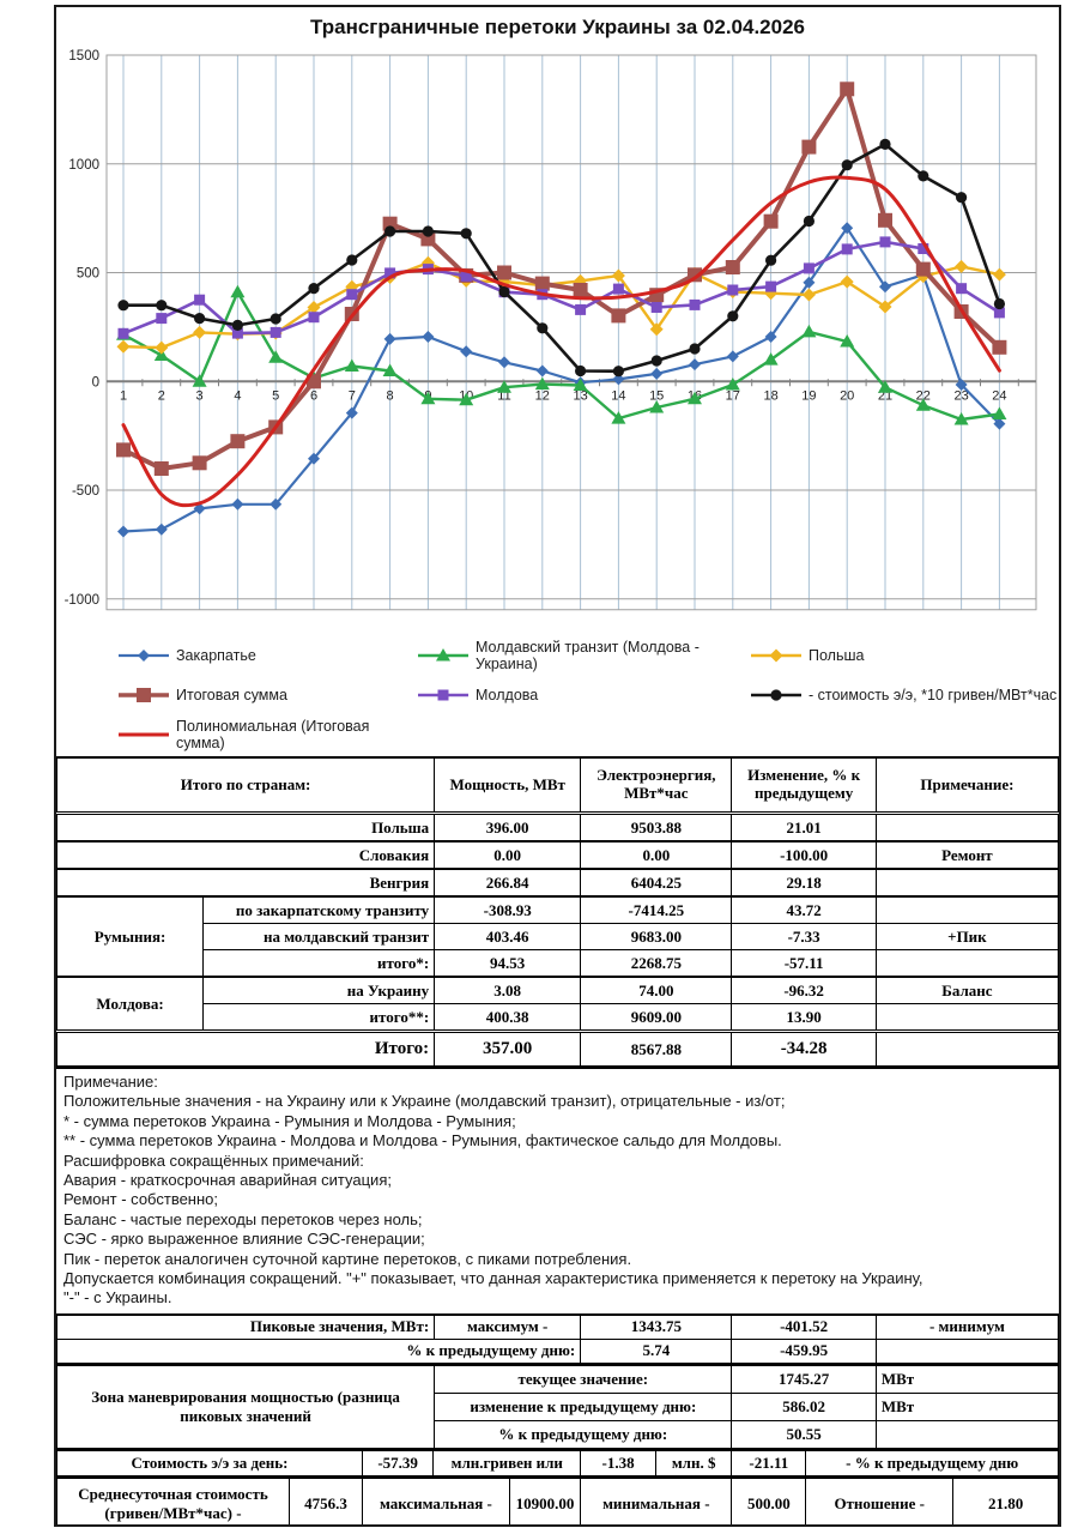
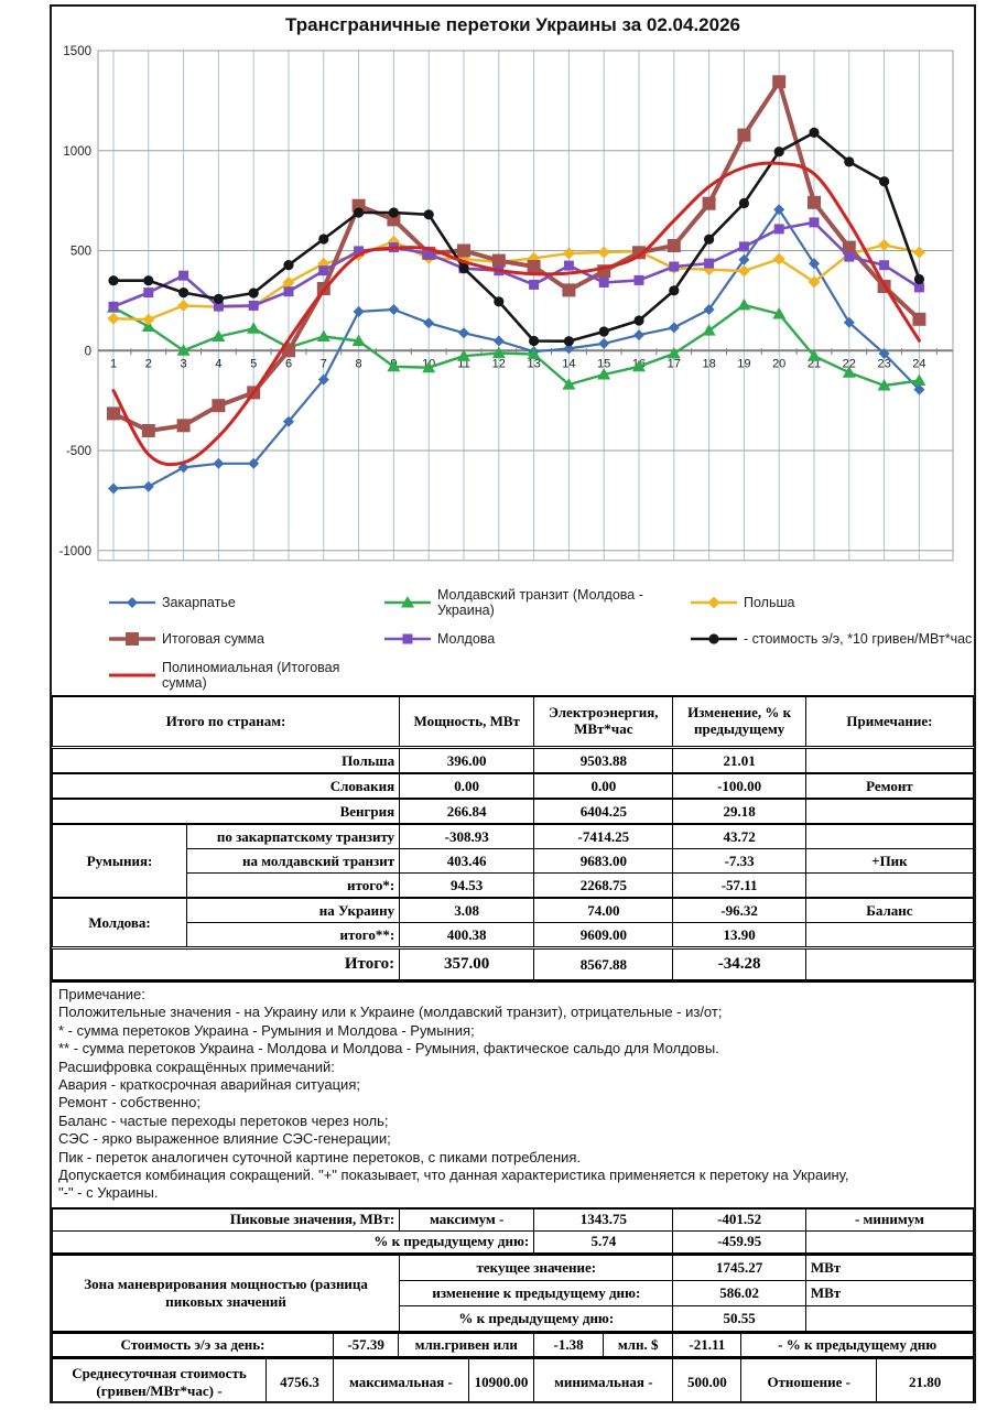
Молдавский транзит (Молдова - Украина)/4: 410 -> 70
Польша/15: 240 -> 490
Закарпатье/22: 490 -> 140
Молдова/22: 610 -> 470
